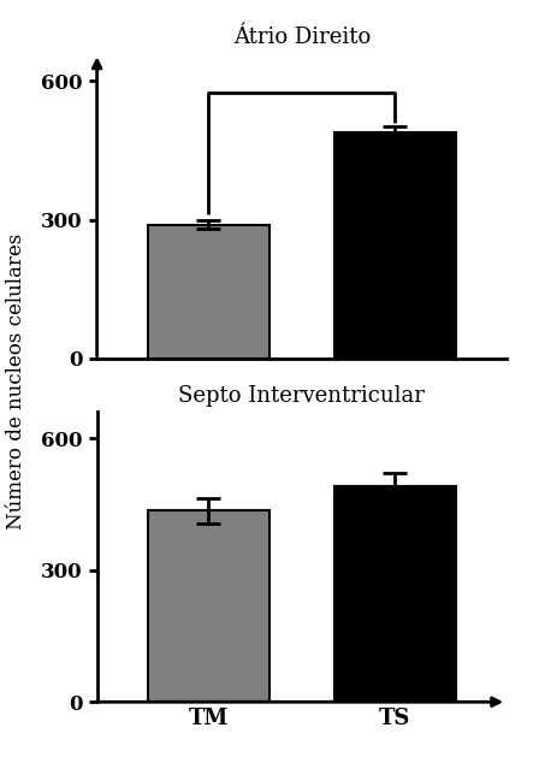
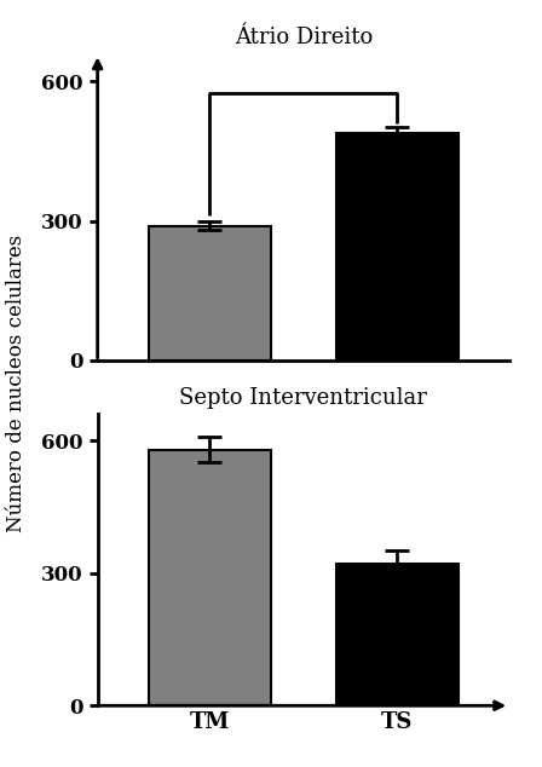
Septo Interventricular/TM: 435 -> 580
Septo Interventricular/TS: 490 -> 320
